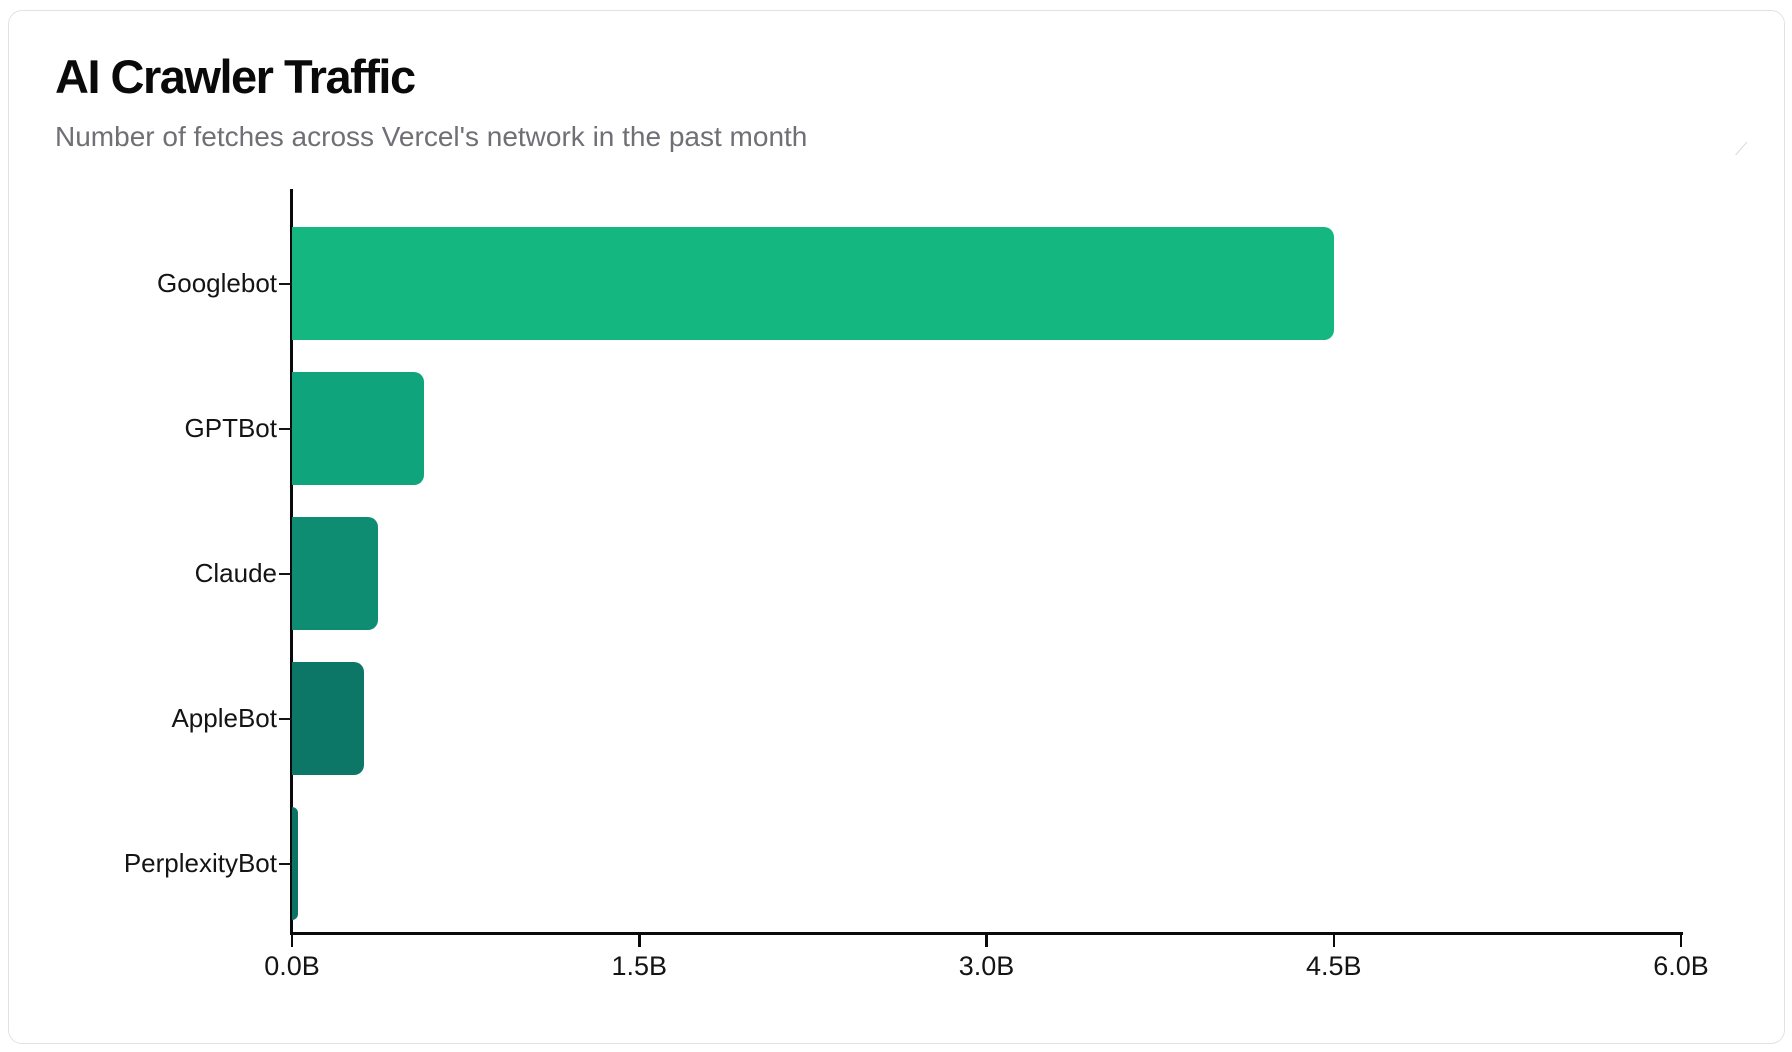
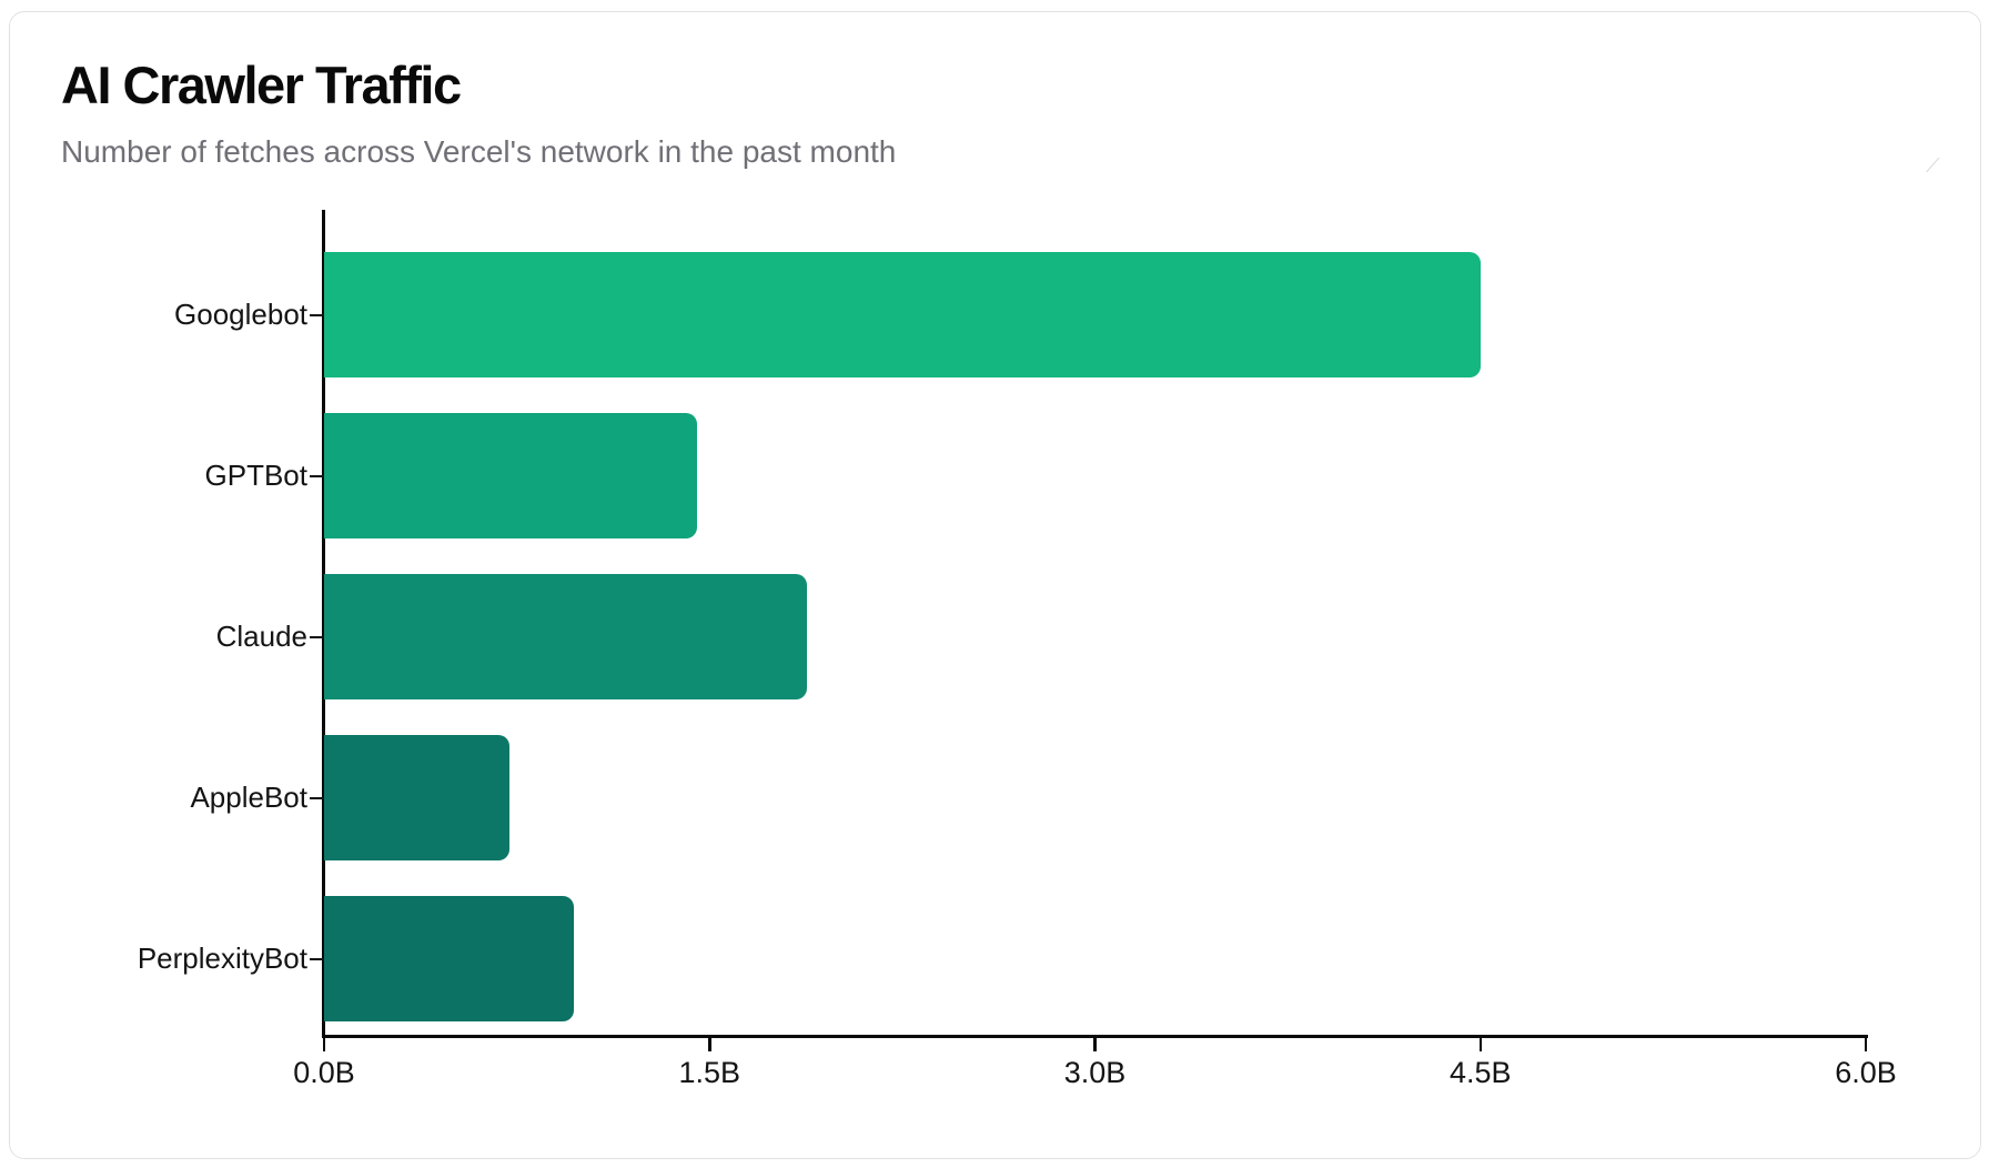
GPTBot: 0.57B -> 1.45B
Claude: 0.37B -> 1.88B
AppleBot: 0.31B -> 0.72B
PerplexityBot: 0.03B -> 0.97B
